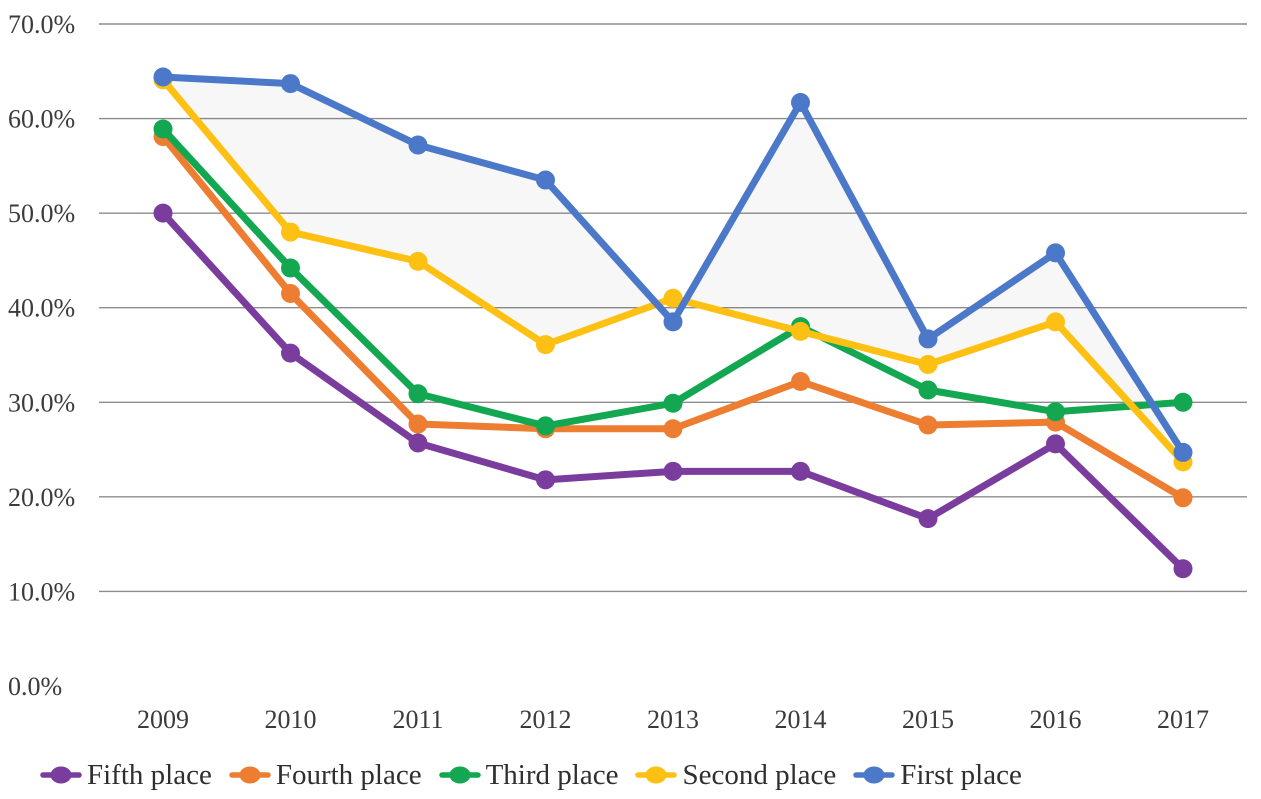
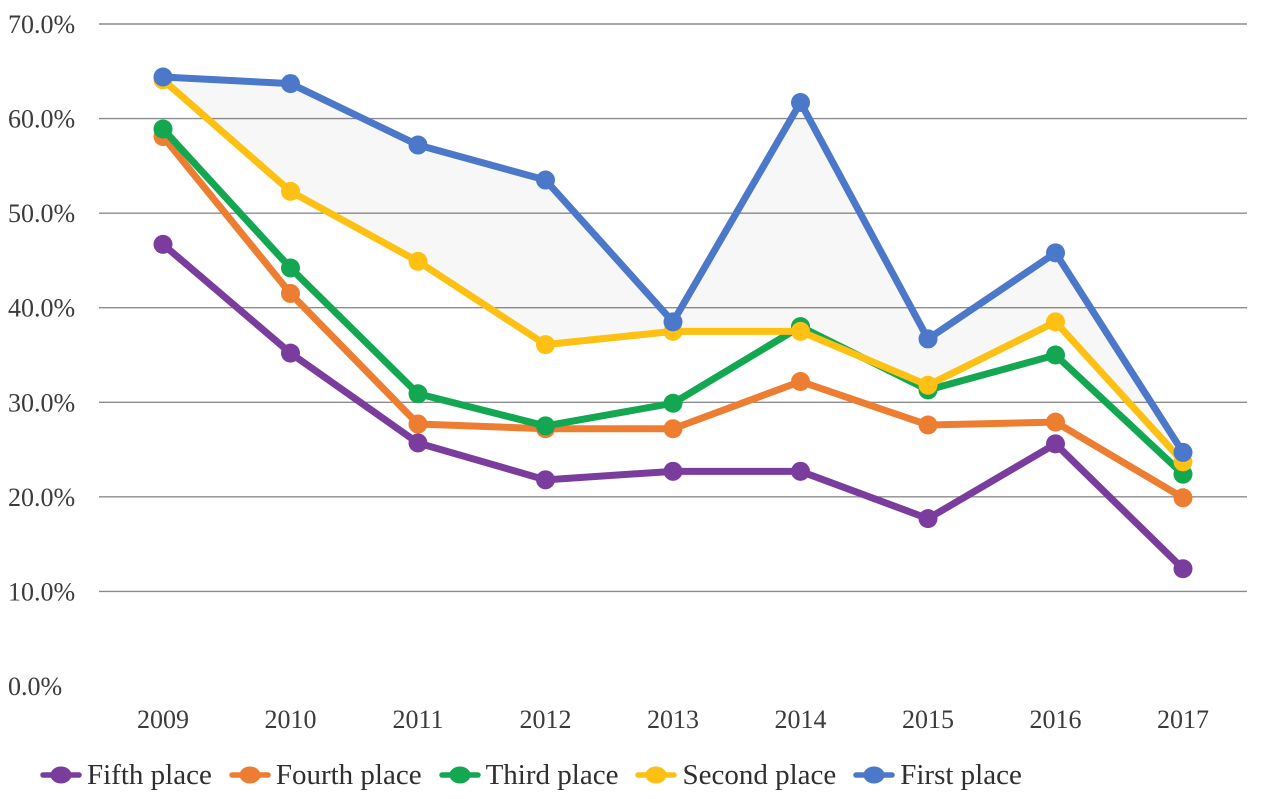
Fifth place/2009: 50% -> 47%
Second place/2010: 48% -> 52%
Second place/2013: 41% -> 38%
Second place/2015: 34% -> 32%
Third place/2016: 29% -> 35%
Third place/2017: 30% -> 22%
